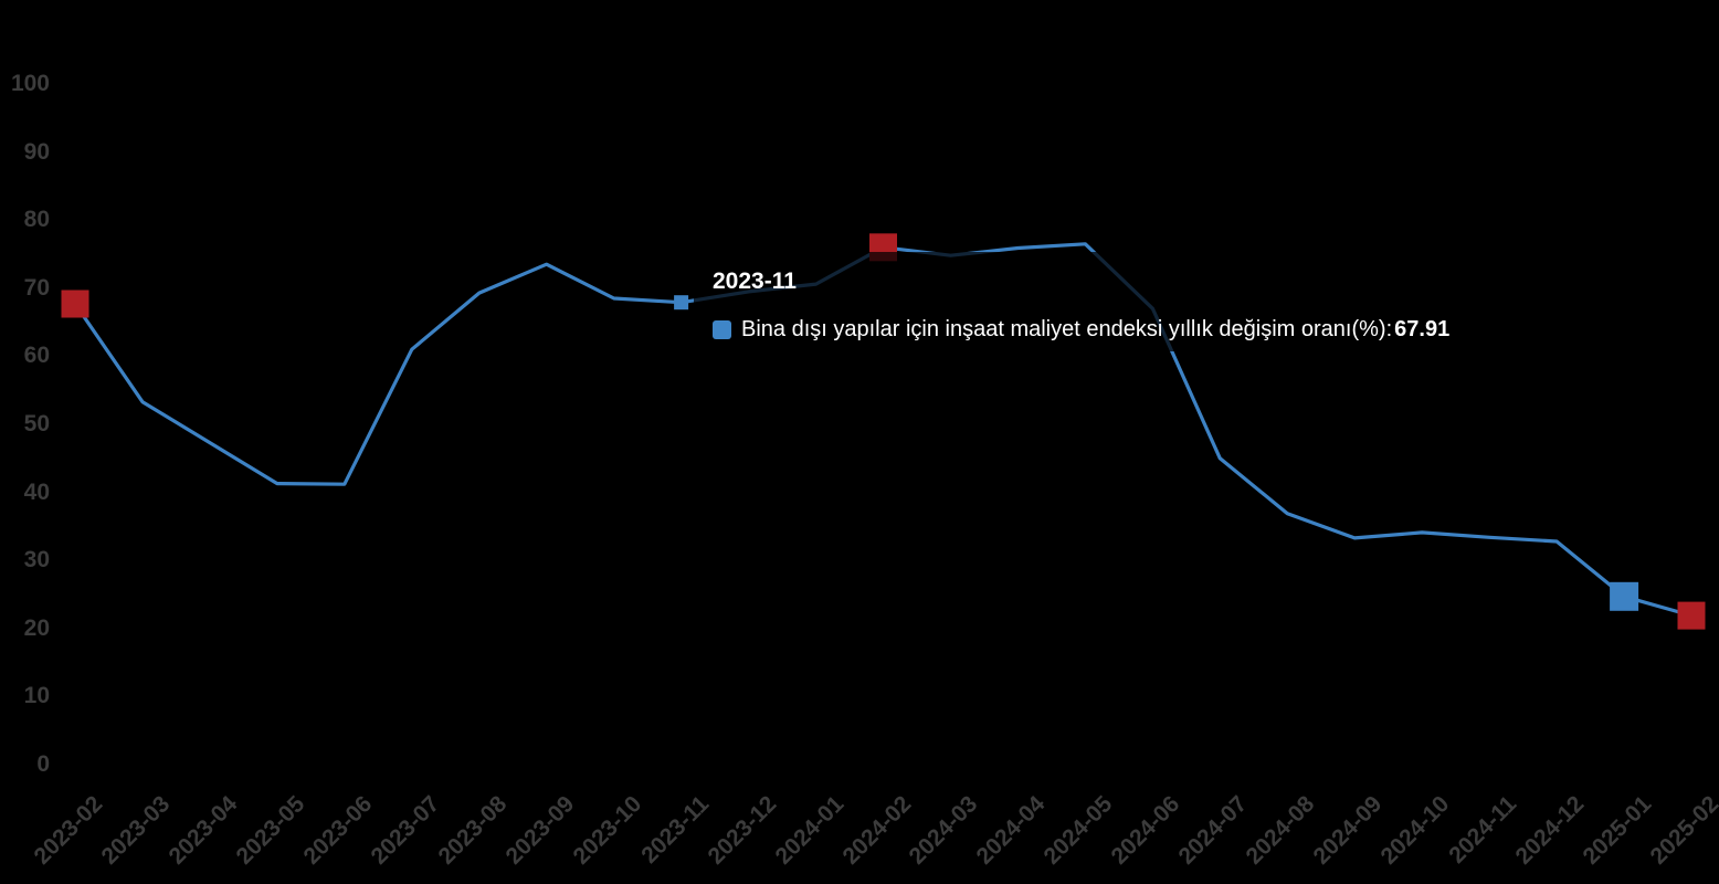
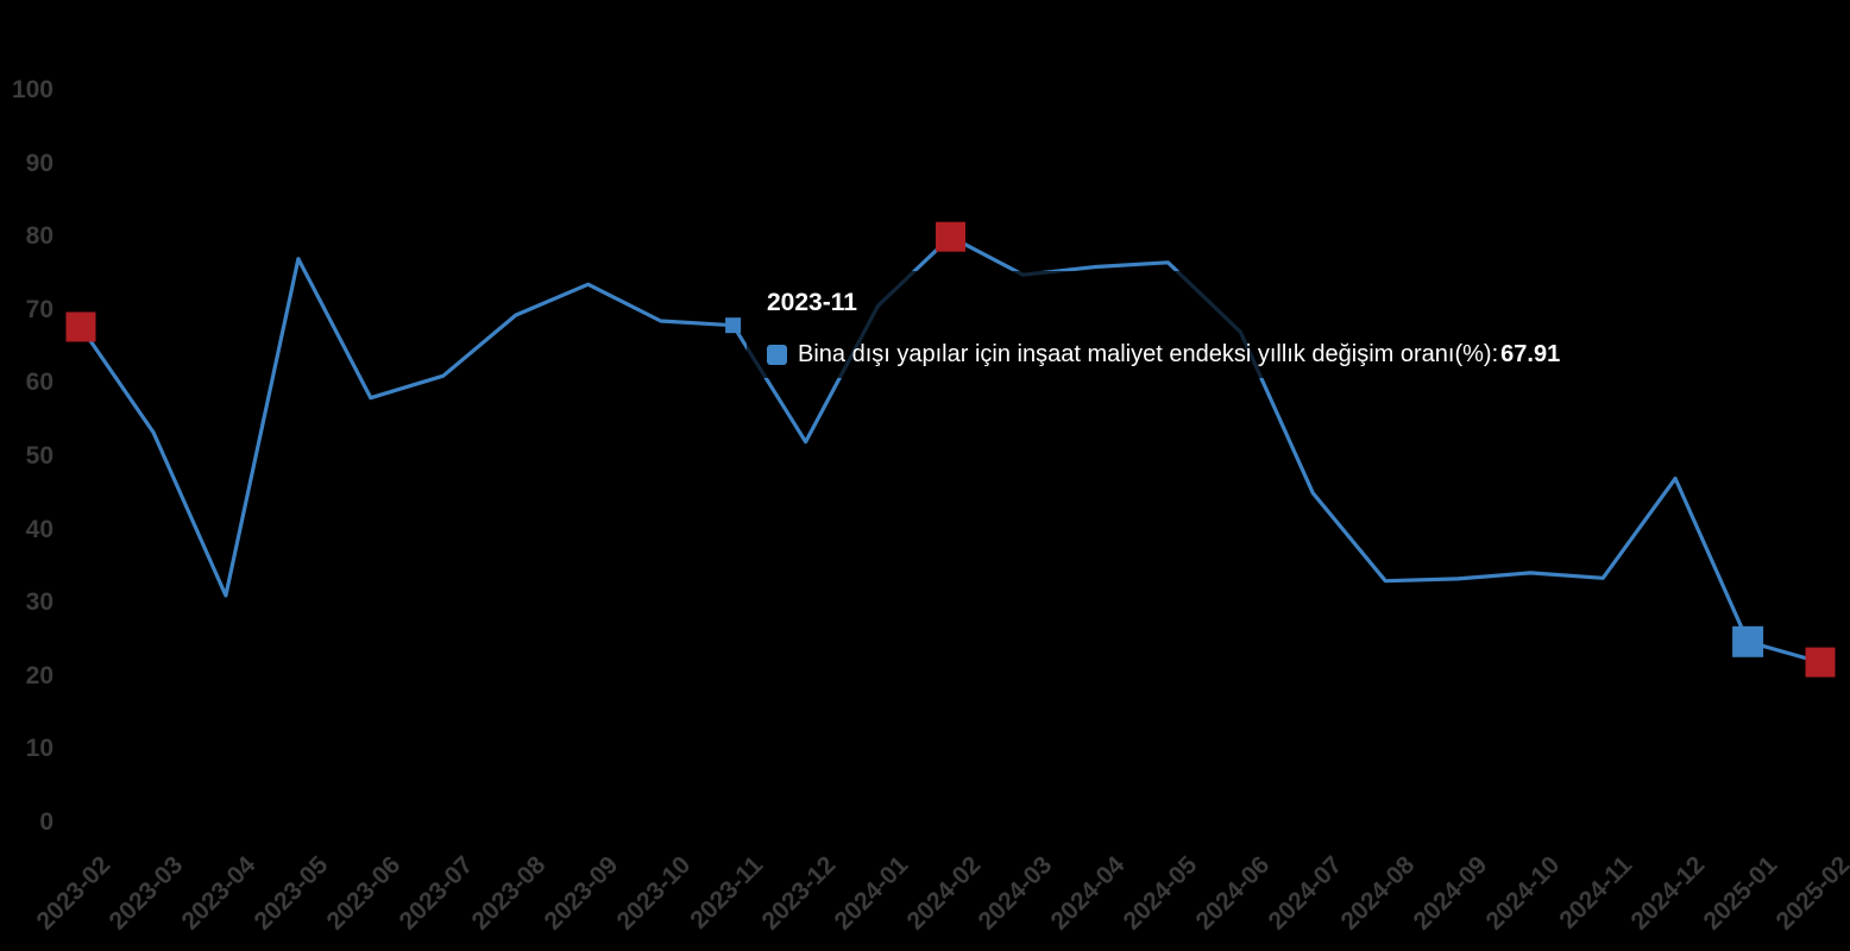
2023-04: 47 -> 31
2023-05: 41 -> 77
2023-06: 41 -> 58
2023-12: 70 -> 52
2024-02: 76 -> 80
2024-08: 37 -> 33
2024-12: 33 -> 47
